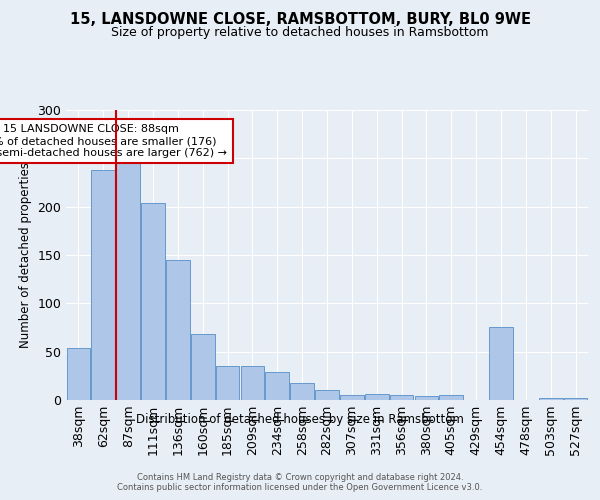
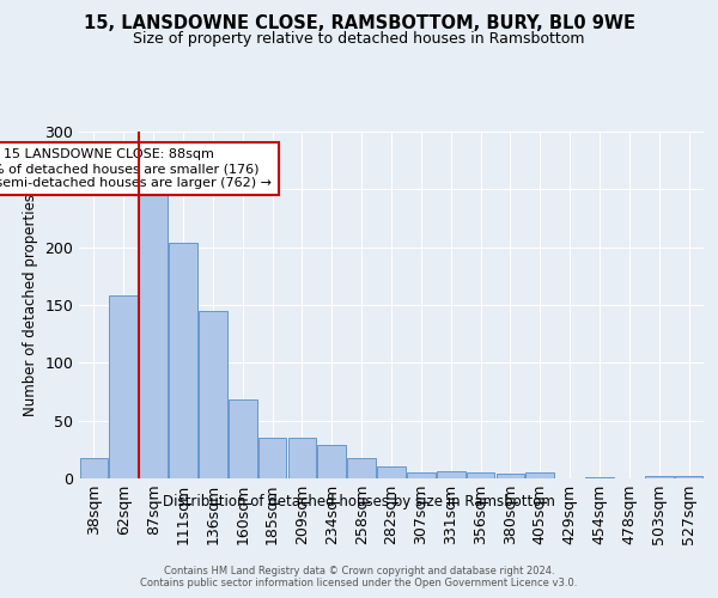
38sqm: 54 -> 18
62sqm: 238 -> 158
454sqm: 76 -> 1
